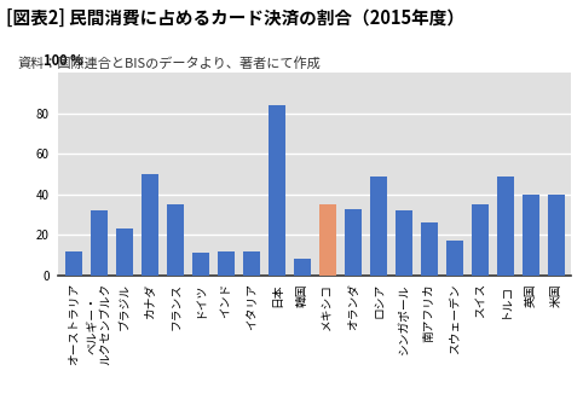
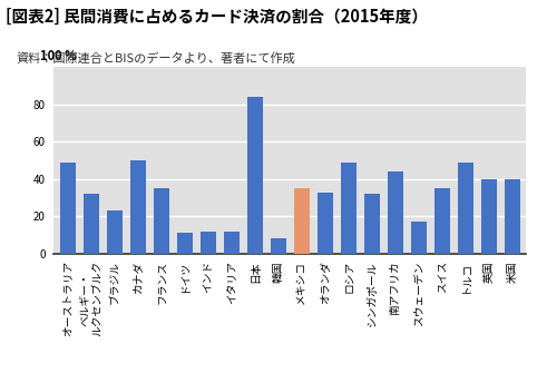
オーストラリア: 12 -> 49
南アフリカ: 26 -> 44
